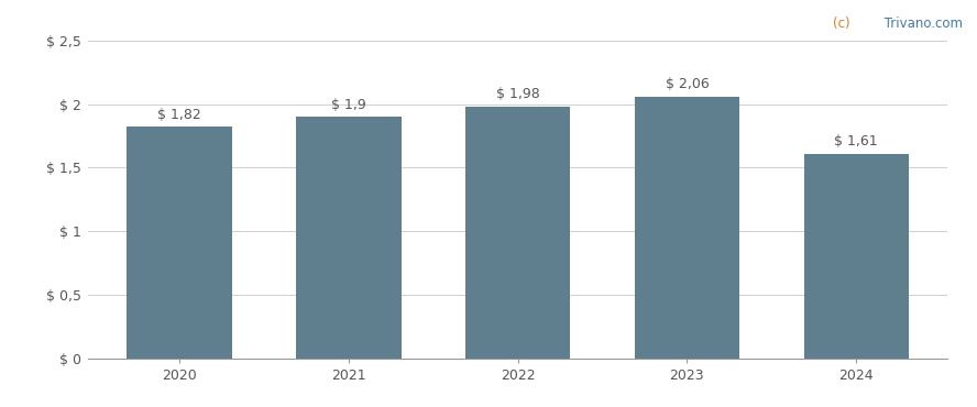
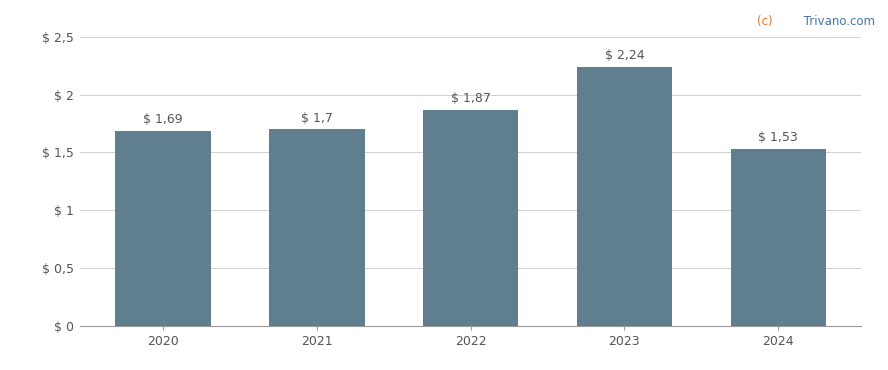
2020: 1,82 -> 1,69
2021: 1,9 -> 1,7
2022: 1,98 -> 1,87
2023: 2,06 -> 2,24
2024: 1,61 -> 1,53
